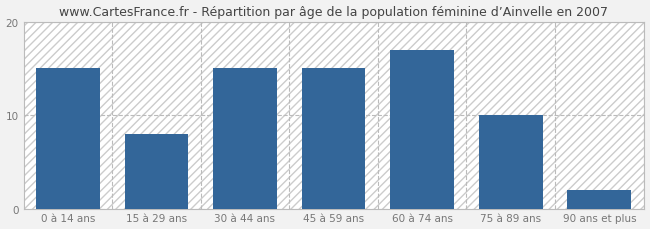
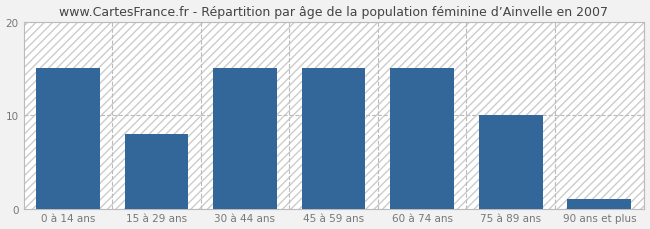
60 à 74 ans: 17 -> 15
90 ans et plus: 2 -> 1
